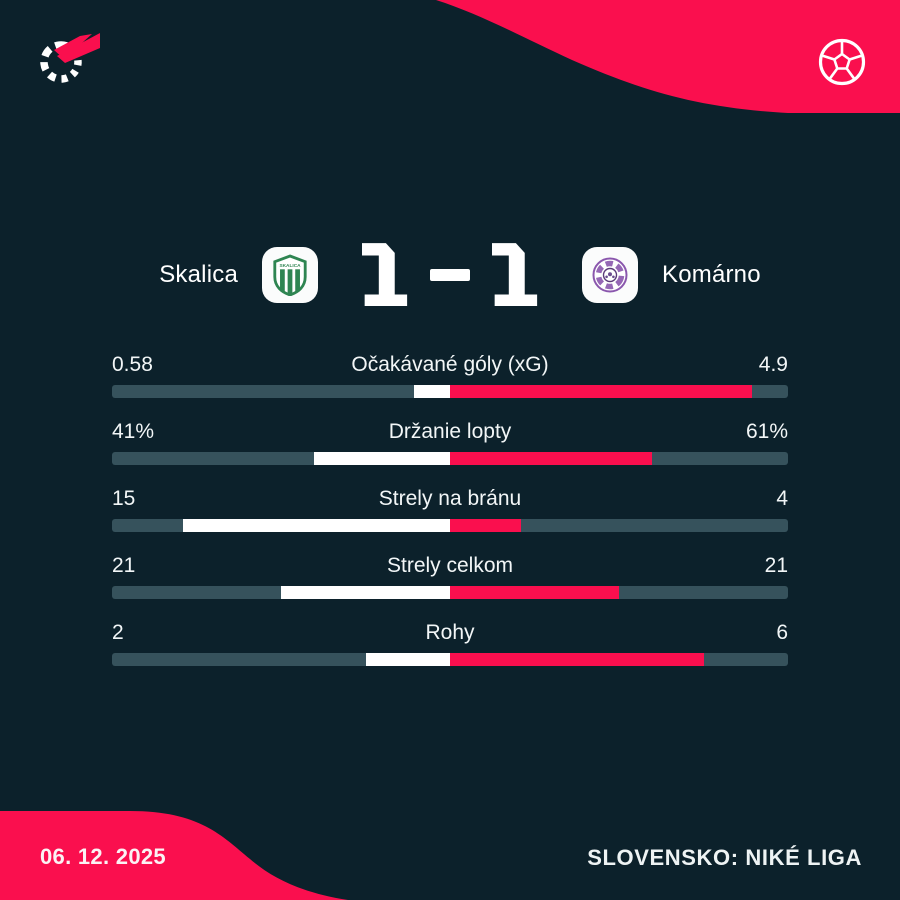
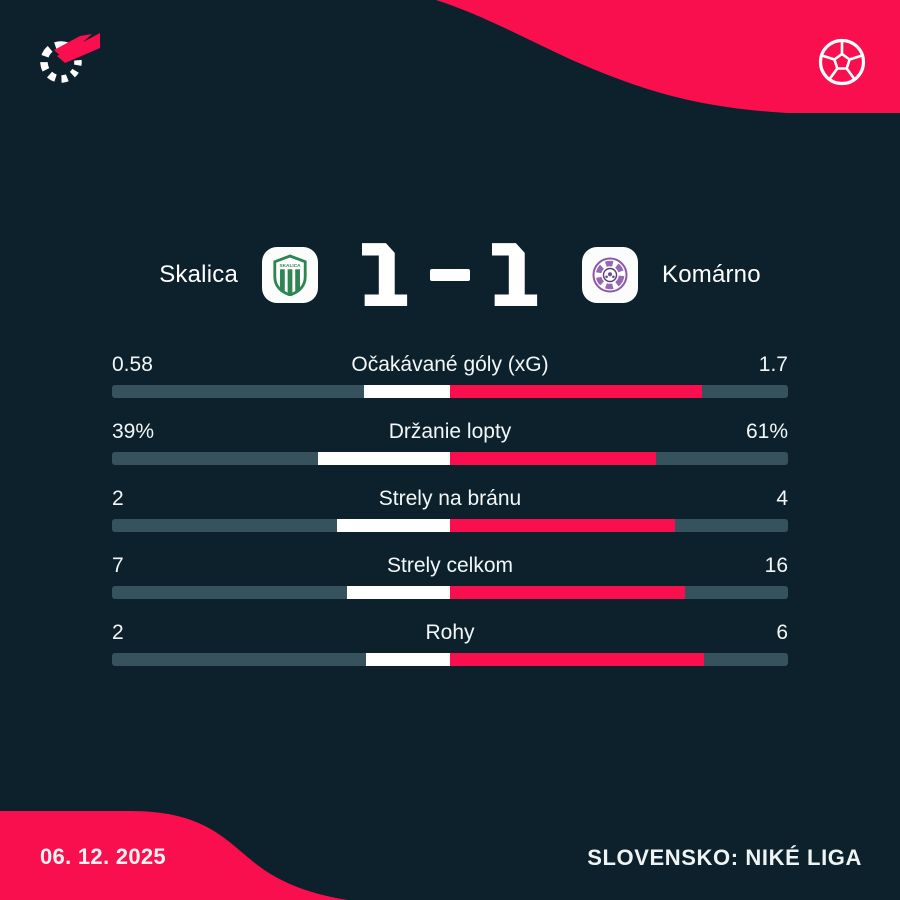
Komárno/Očakávané góly (xG): 4.9 -> 1.7
Skalica/Držanie lopty: 41% -> 39%
Skalica/Strely na bránu: 15 -> 2
Skalica/Strely celkom: 21 -> 7
Komárno/Strely celkom: 21 -> 16
